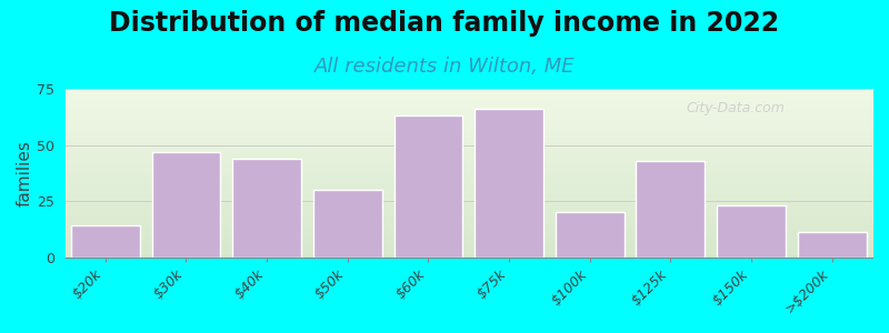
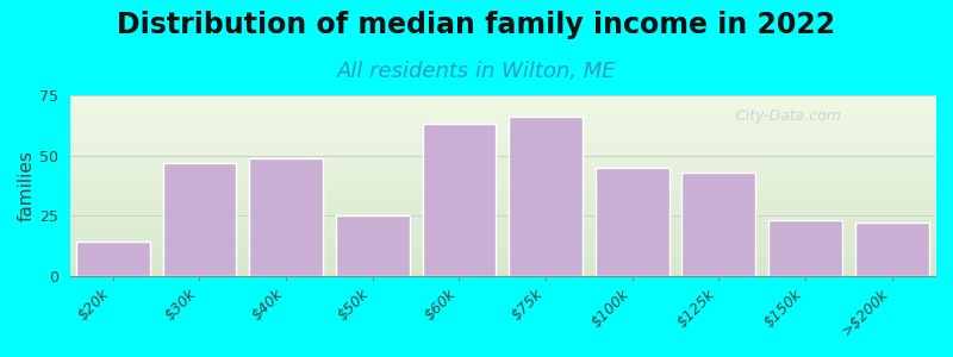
$40k: 44 -> 49
$50k: 30 -> 25
$100k: 20 -> 45
>$200k: 11 -> 22
